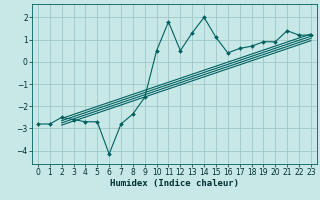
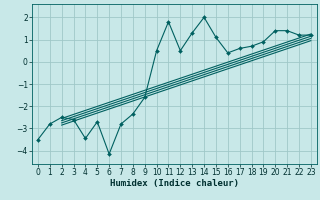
0: -2.80 -> -3.50
4: -2.70 -> -3.45
20: 0.90 -> 1.40
